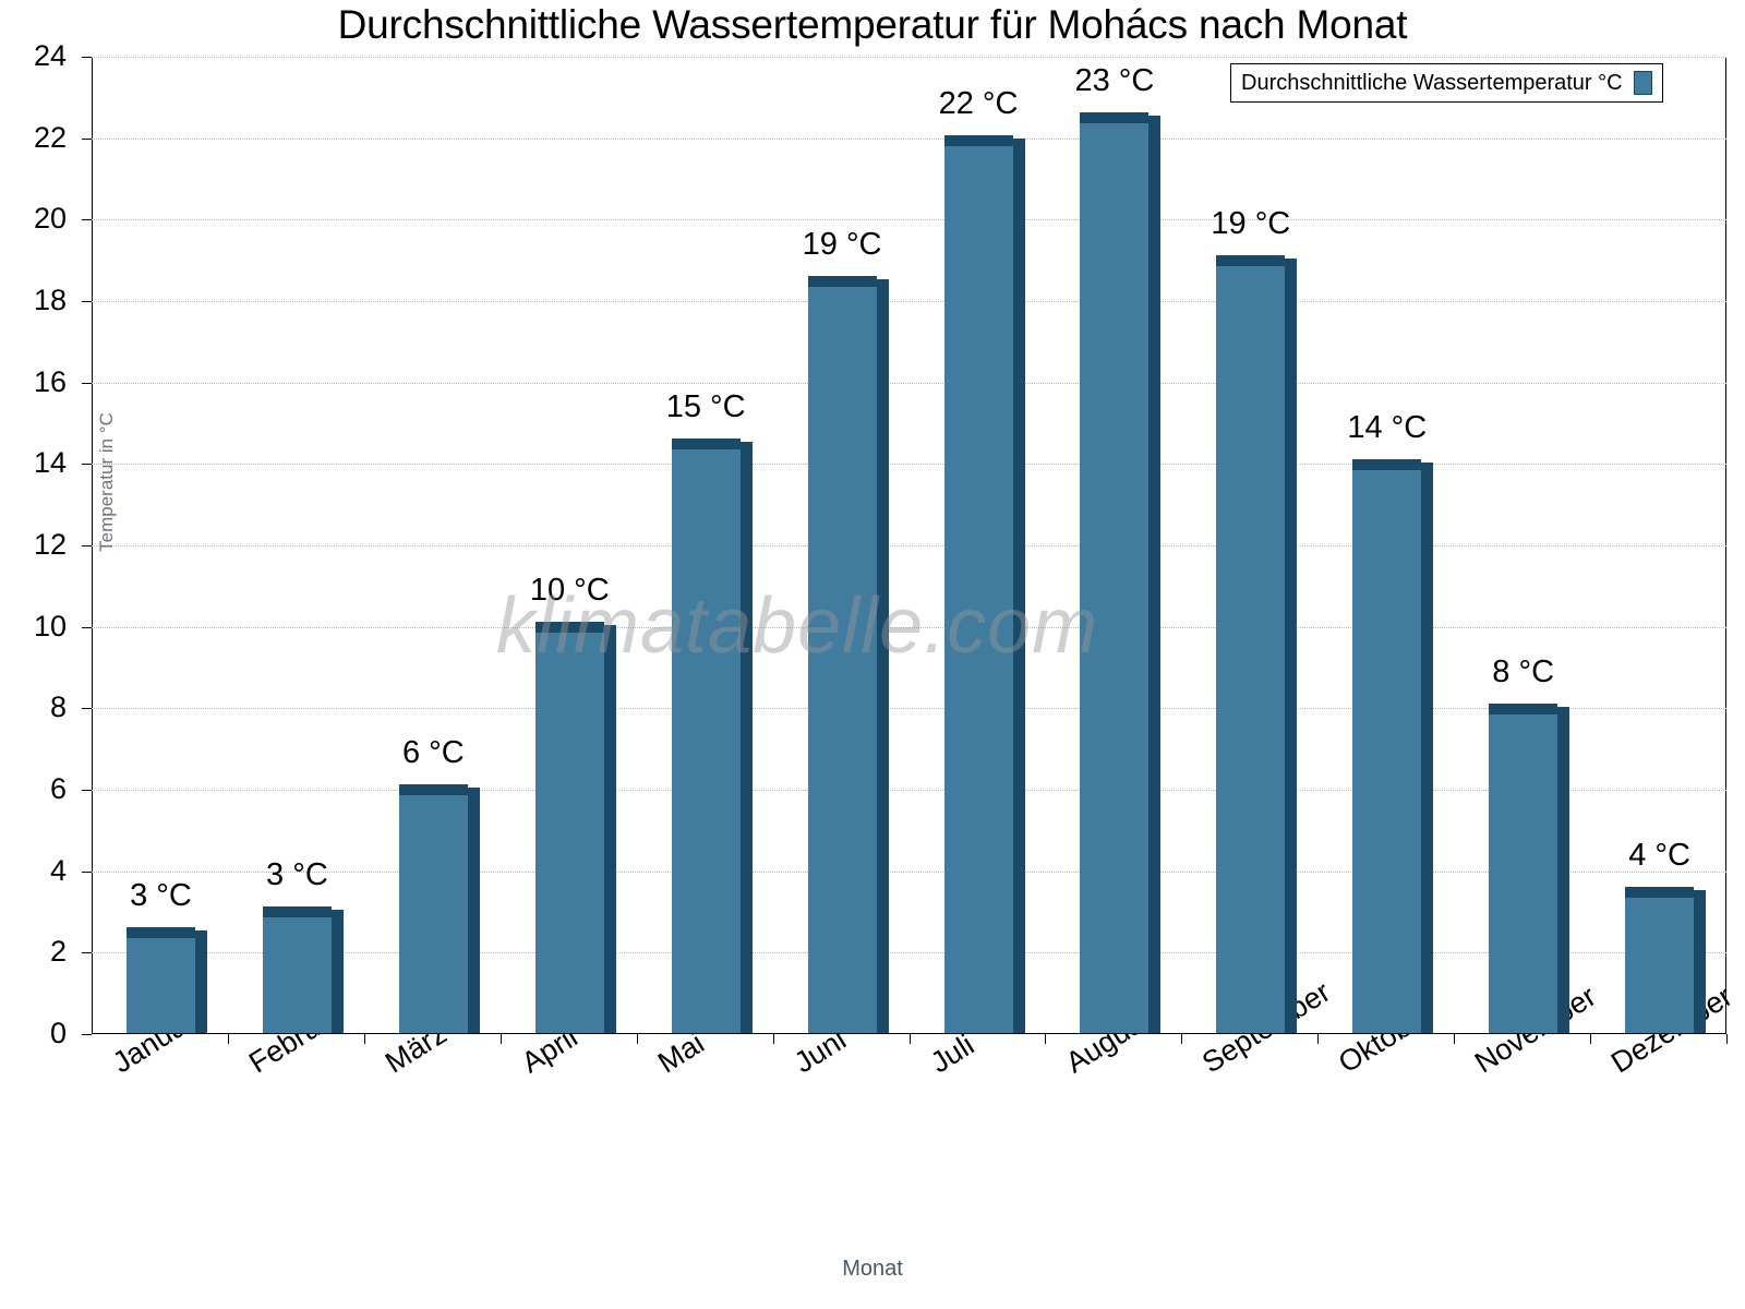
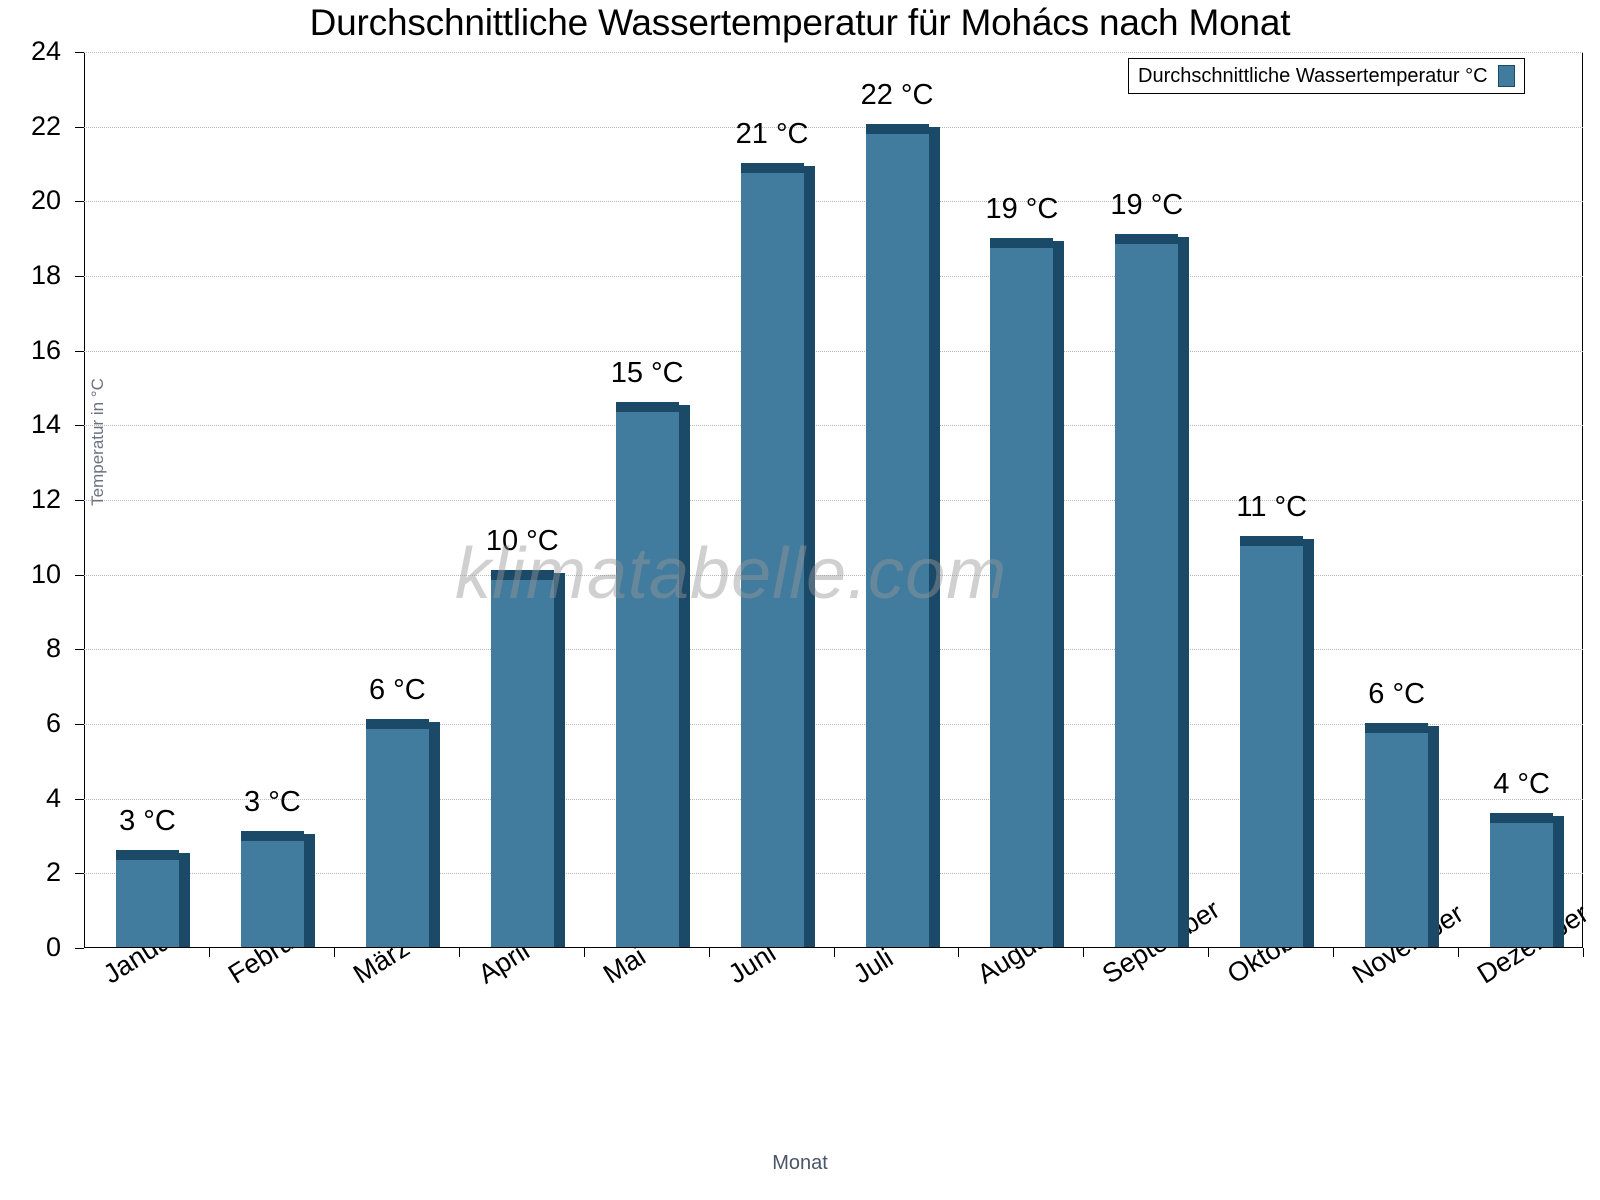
Juni: 19 -> 21
August: 23 -> 19
Oktober: 14 -> 11
November: 8 -> 6
